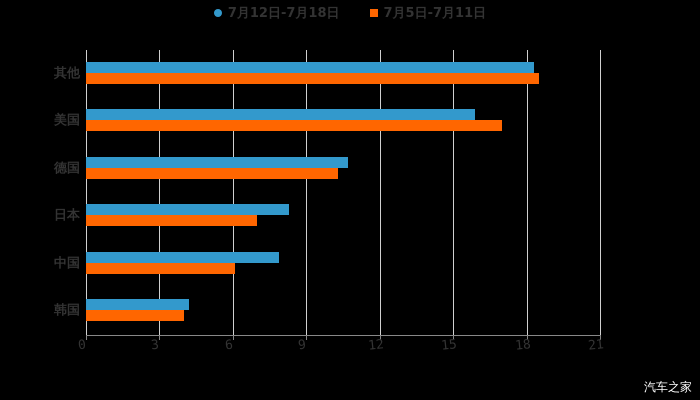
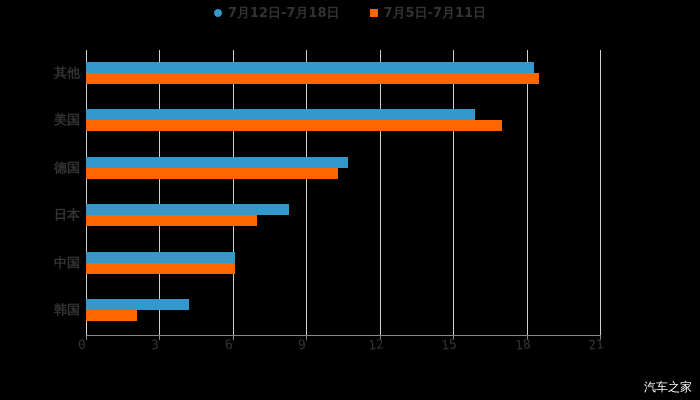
7月12日-7月18日/中国: 7.9 -> 6.1
7月5日-7月11日/韩国: 4.0 -> 2.1
